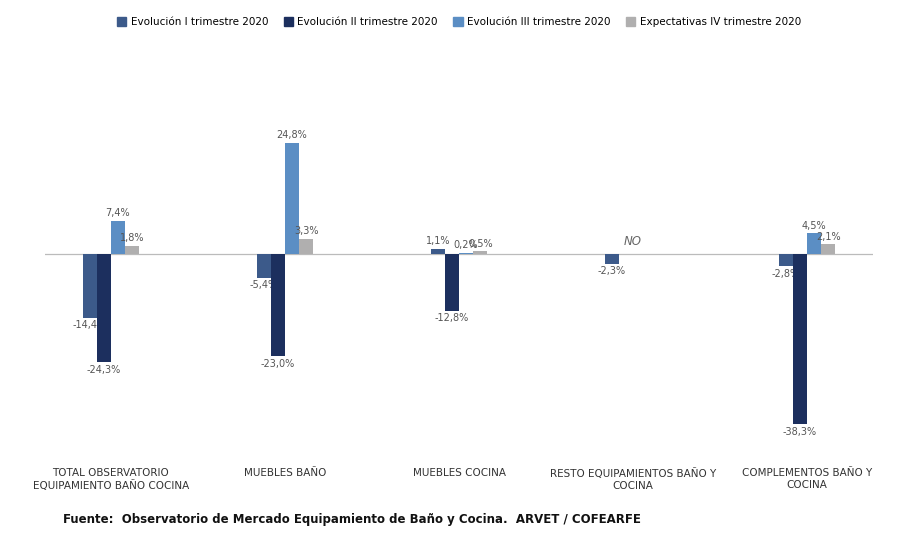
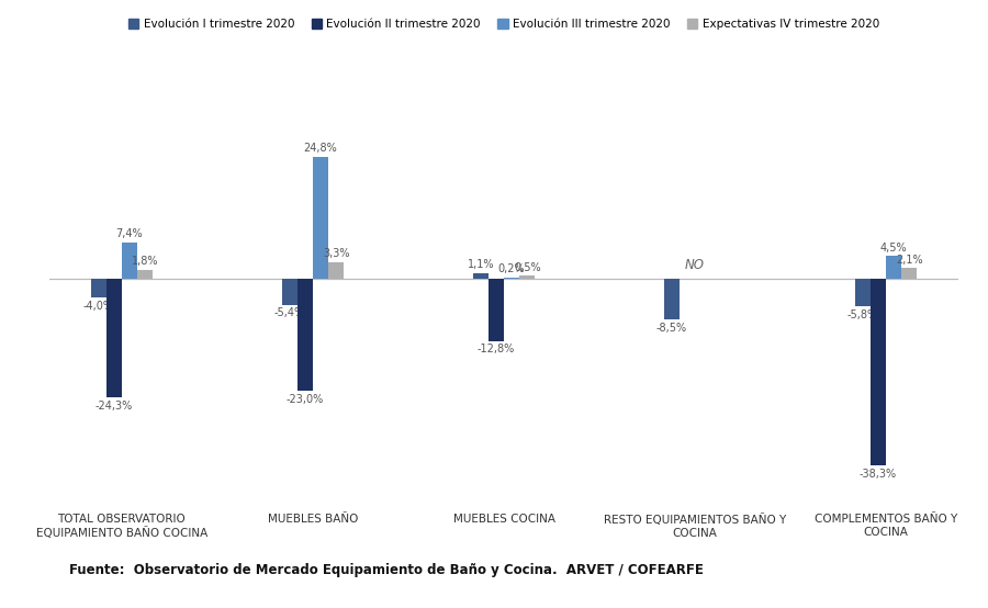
Evolución I trimestre 2020/TOTAL OBSERVATORIO EQUIPAMIENTO BAÑO COCINA: -14,4% -> -4,0%
Evolución I trimestre 2020/RESTO EQUIPAMIENTOS BAÑO Y COCINA: -2,3% -> -8,5%
Evolución I trimestre 2020/COMPLEMENTOS BAÑO Y COCINA: -2,8% -> -5,8%
